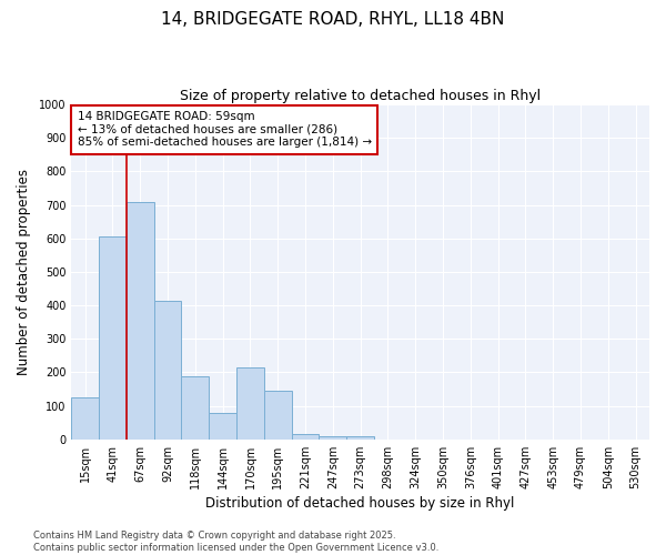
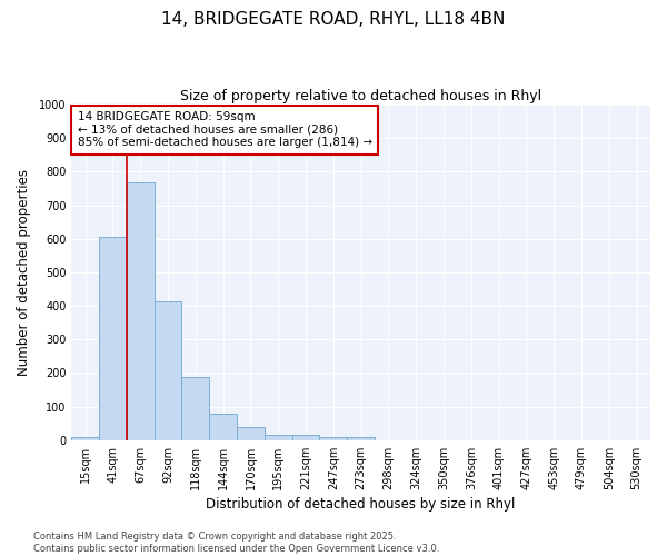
15sqm: 125 -> 10
67sqm: 710 -> 770
170sqm: 215 -> 40
195sqm: 145 -> 17
